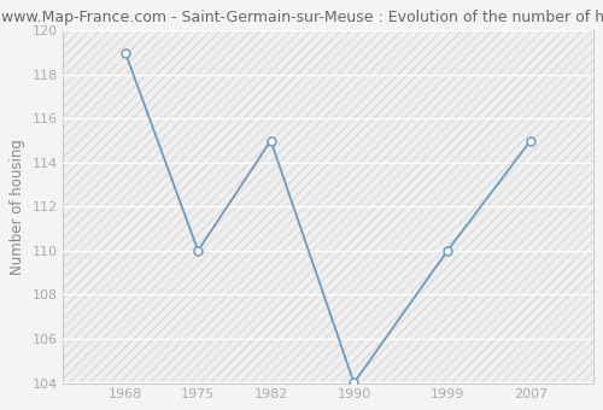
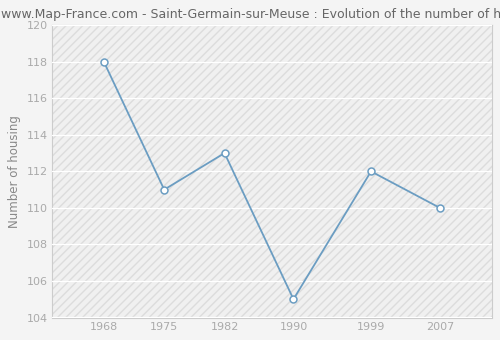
1968: 119 -> 118
1975: 110 -> 111
1982: 115 -> 113
1990: 104 -> 105
1999: 110 -> 112
2007: 115 -> 110
